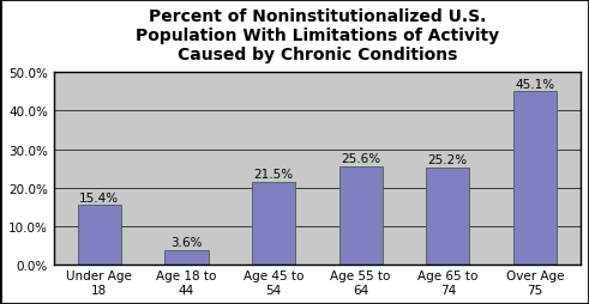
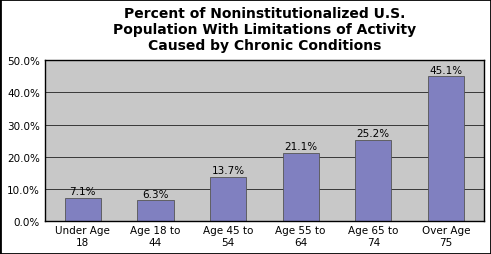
Under Age 18: 15.4% -> 7.1%
Age 18 to 44: 3.6% -> 6.3%
Age 45 to 54: 21.5% -> 13.7%
Age 55 to 64: 25.6% -> 21.1%
